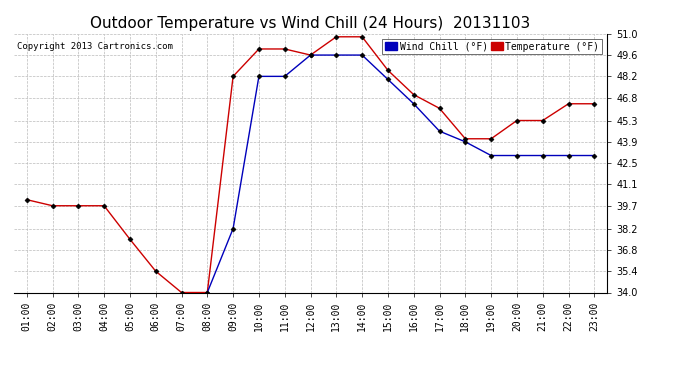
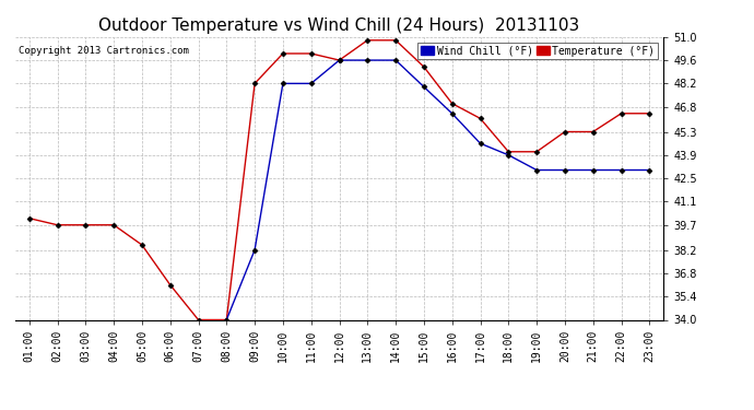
Temperature (°F)/05:00: 37.5 -> 38.5
Temperature (°F)/06:00: 35.4 -> 36.1
Temperature (°F)/15:00: 48.6 -> 49.2
